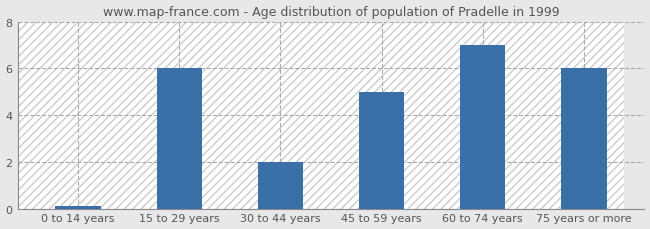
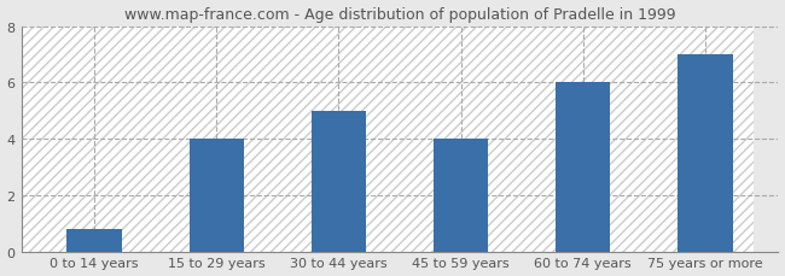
0 to 14 years: 0.1 -> 0.8
15 to 29 years: 6.0 -> 4.0
30 to 44 years: 2.0 -> 5.0
45 to 59 years: 5.0 -> 4.0
60 to 74 years: 7.0 -> 6.0
75 years or more: 6.0 -> 7.0
